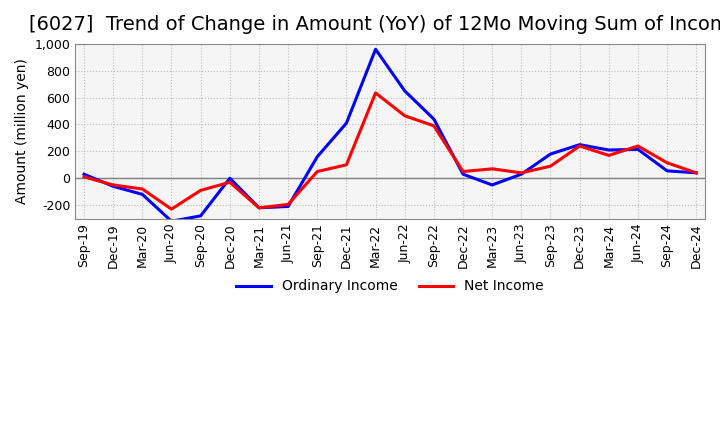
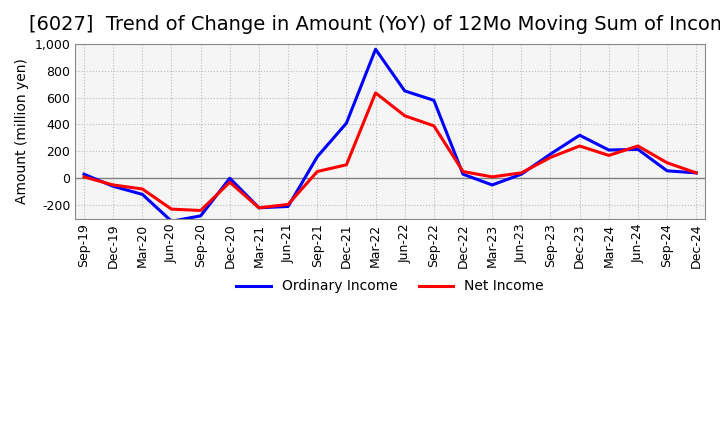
Net Income/Sep-20: -90 -> -240
Ordinary Income/Sep-22: 440 -> 580
Net Income/Mar-23: 70 -> 10
Net Income/Sep-23: 90 -> 160
Ordinary Income/Dec-23: 250 -> 320
